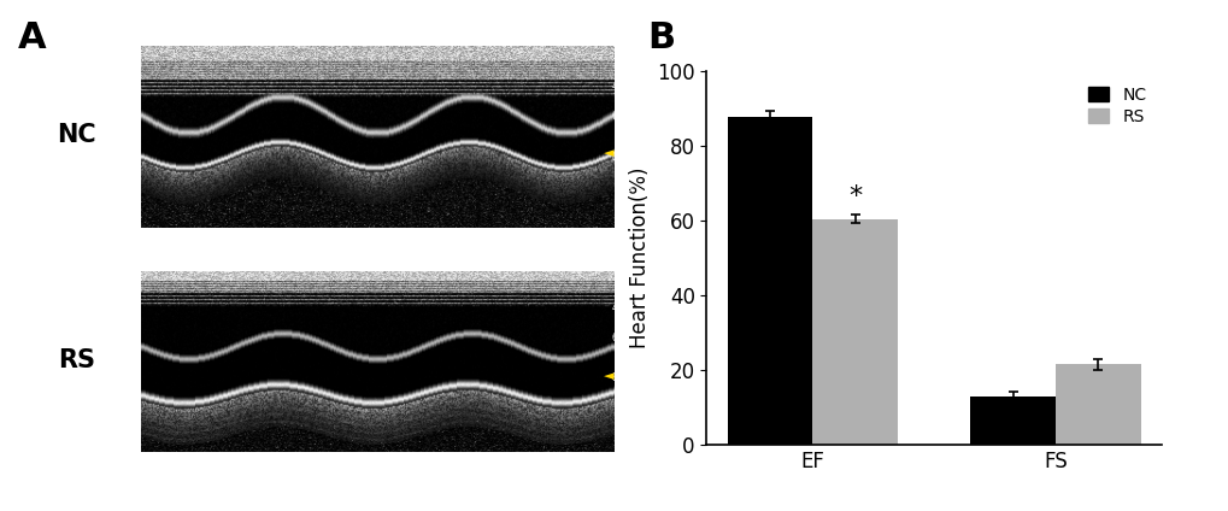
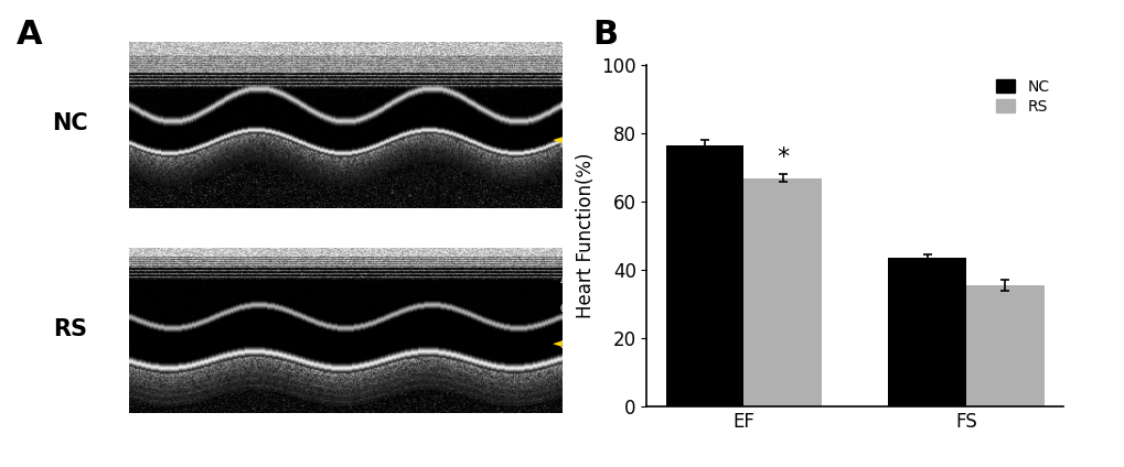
NC/EF: 88.0 -> 76.5
RS/EF: 60.5 -> 67.0
NC/FS: 13.0 -> 43.5
RS/FS: 21.5 -> 35.5
